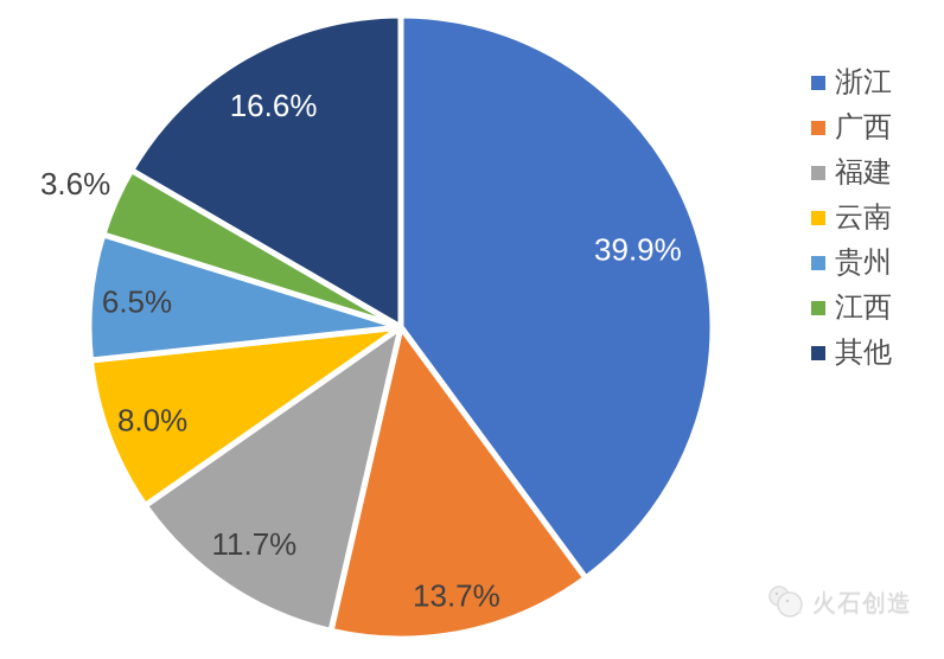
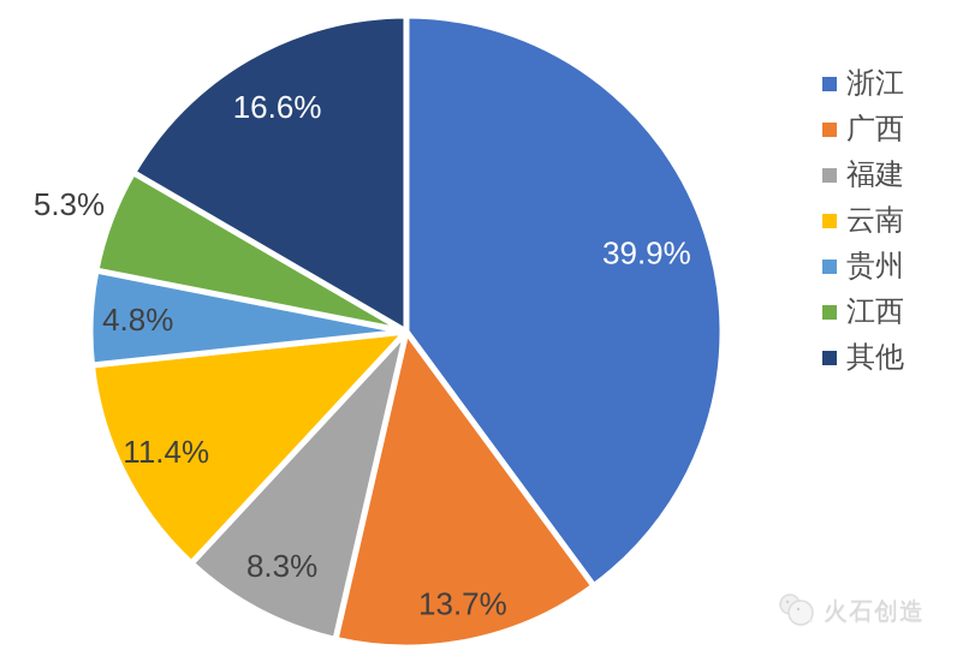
福建: 11.7% -> 8.3%
云南: 8.0% -> 11.4%
贵州: 6.5% -> 4.8%
江西: 3.6% -> 5.3%
